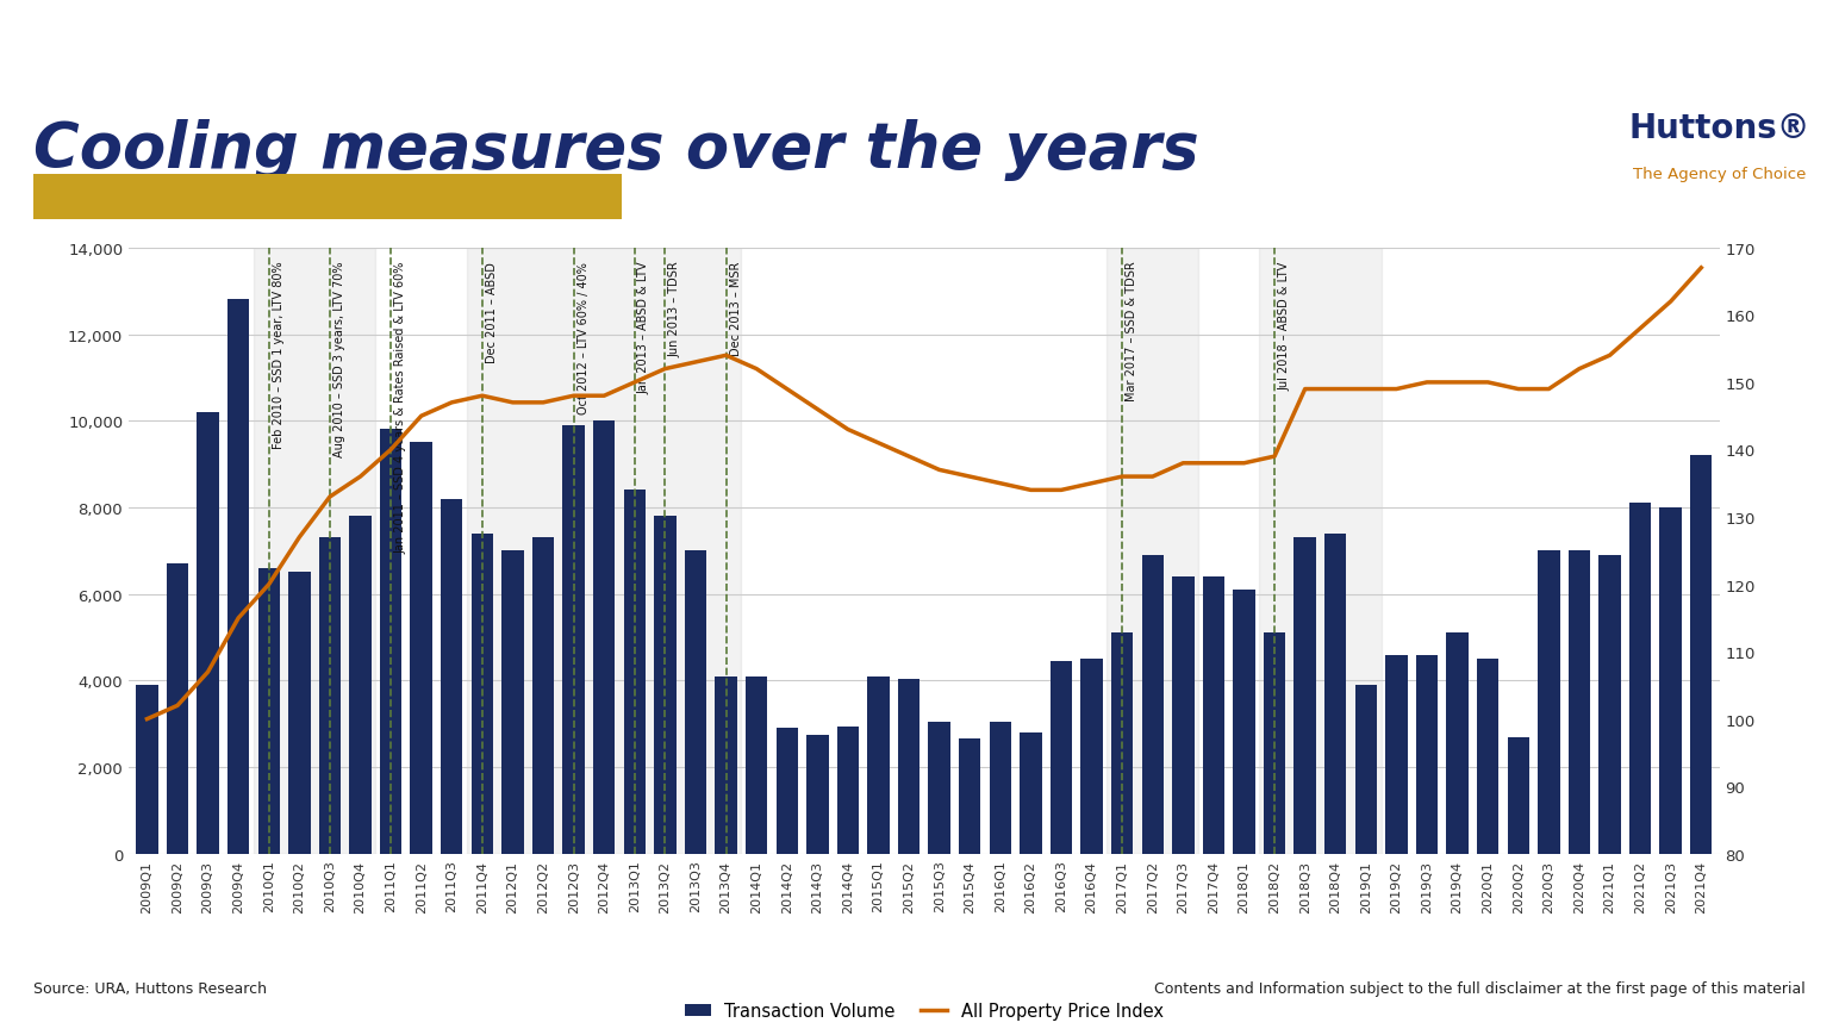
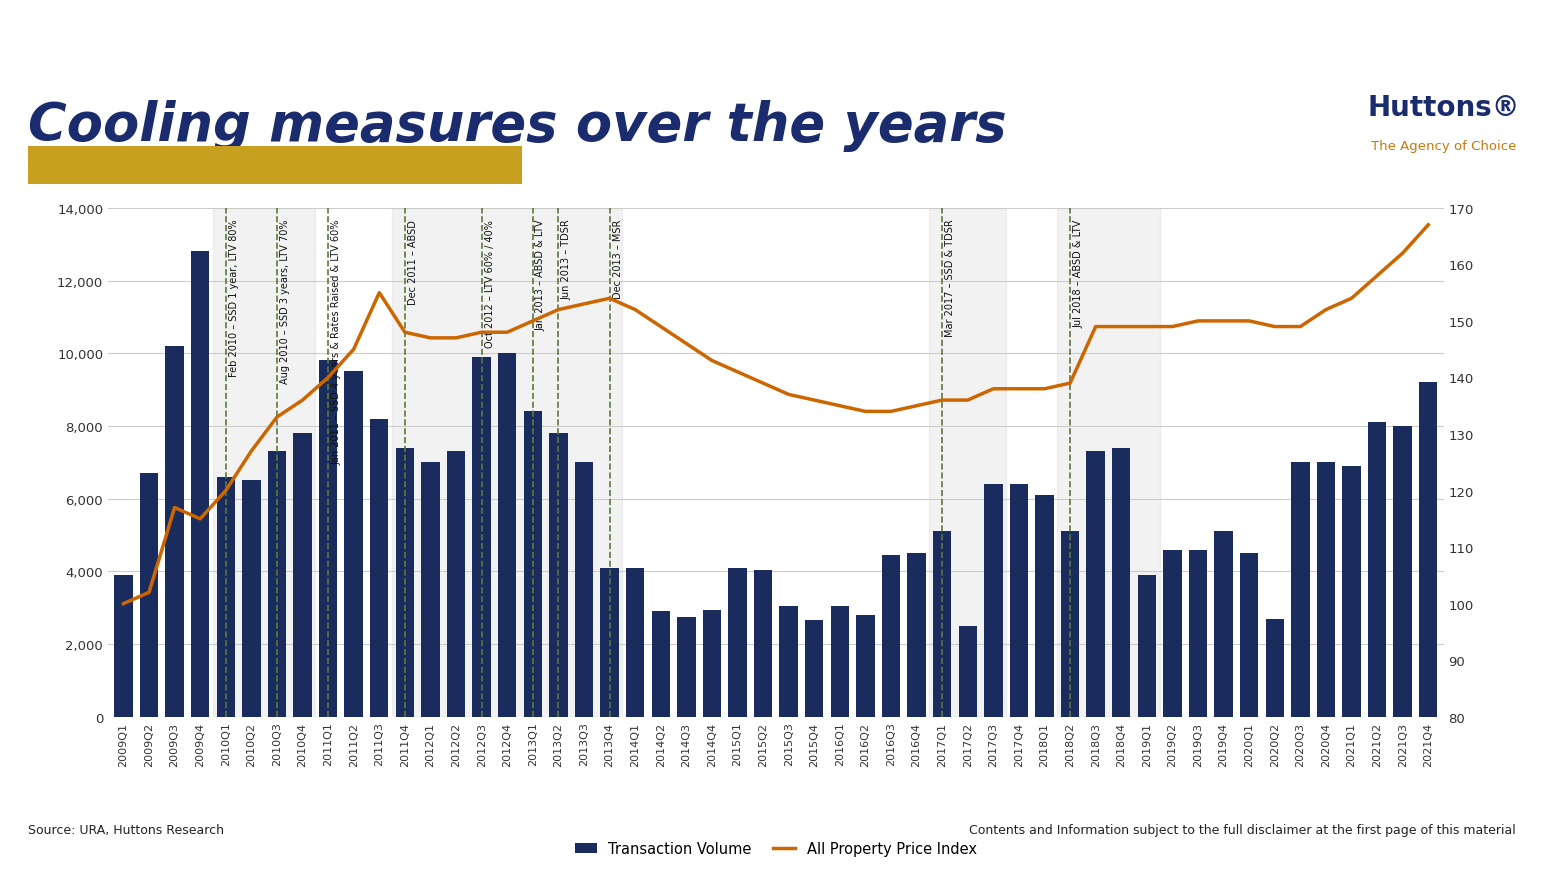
All Property Price Index/2009Q3: 107 -> 117
All Property Price Index/2011Q3: 147 -> 155
Transaction Volume/2017Q2: 6,900 -> 2,500
